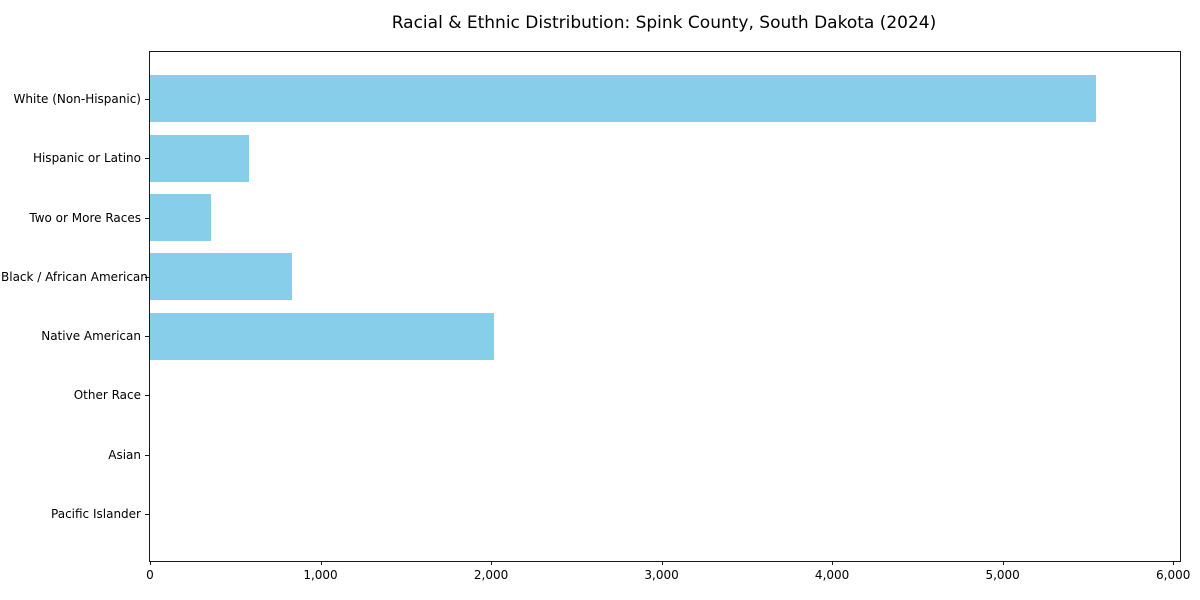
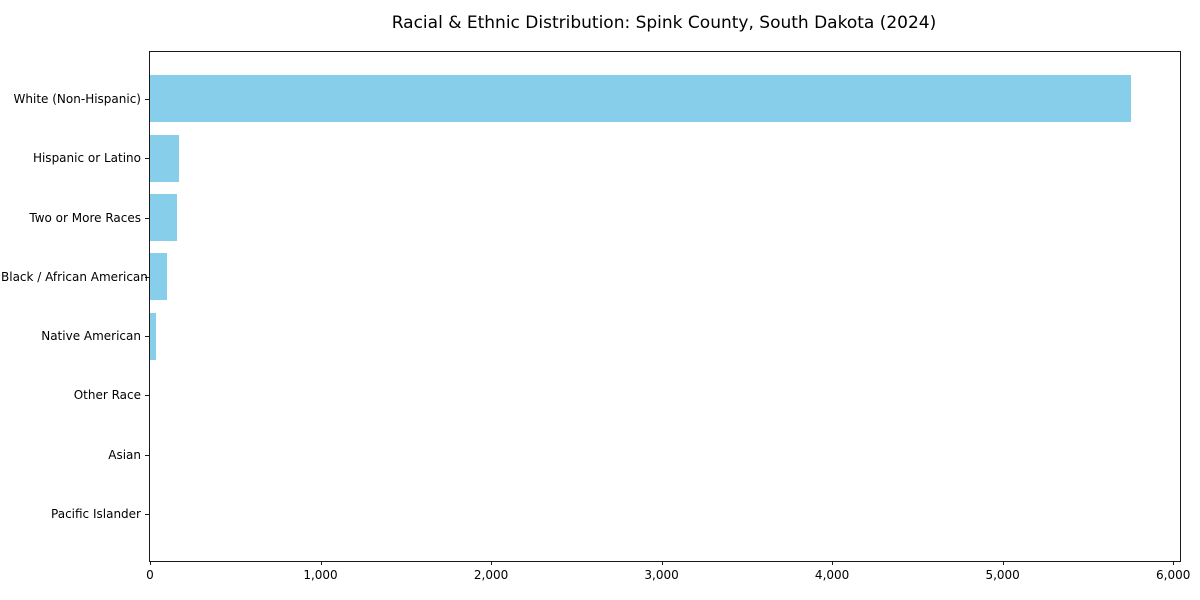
White (Non-Hispanic): 5550 -> 5750
Hispanic or Latino: 580 -> 170
Two or More Races: 360 -> 160
Black / African American: 830 -> 100
Native American: 2020 -> 30
